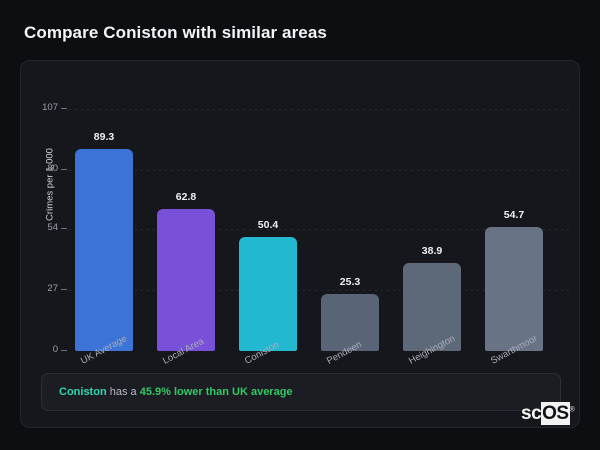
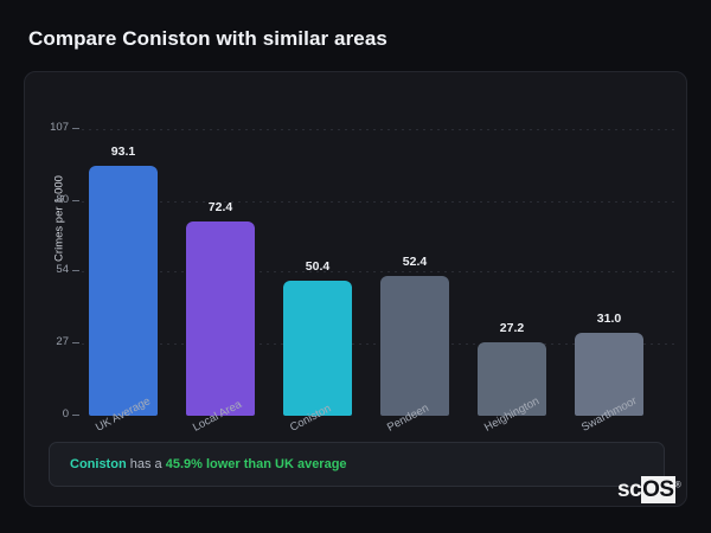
UK Average: 89.3 -> 93.1
Local Area: 62.8 -> 72.4
Pendeen: 25.3 -> 52.4
Heighington: 38.9 -> 27.2
Swarthmoor: 54.7 -> 31.0
